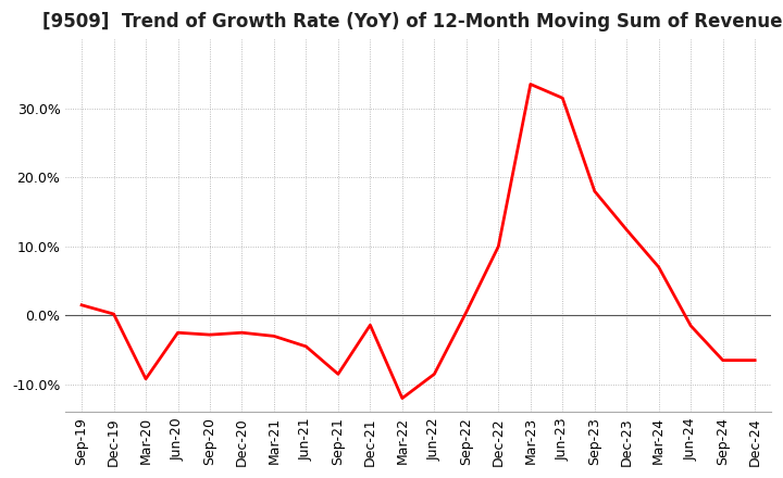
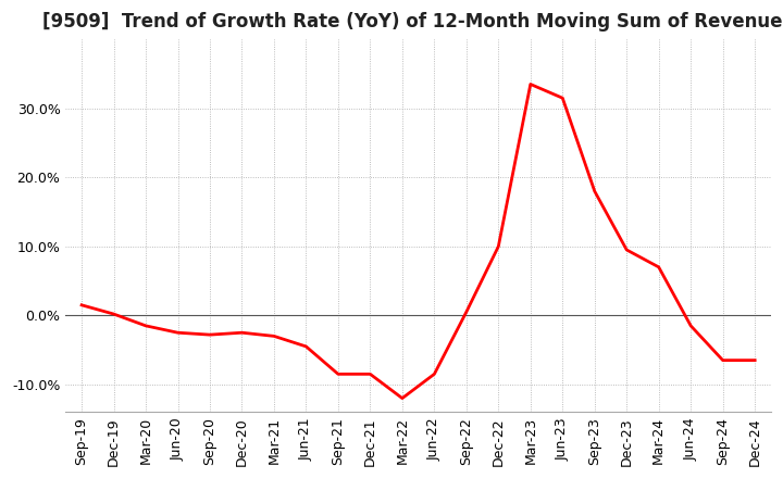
Mar-20: -9.2% -> -1.5%
Dec-21: -1.4% -> -8.5%
Dec-23: 12.4% -> 9.5%
